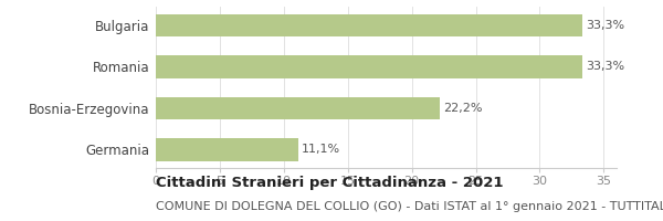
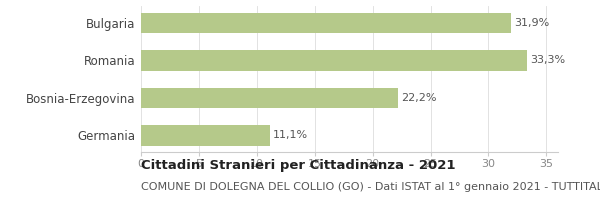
Bulgaria: 33,3% -> 31,9%
